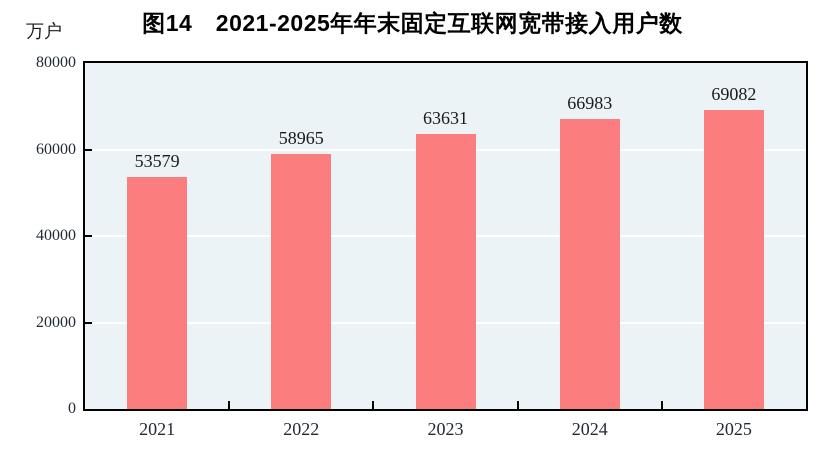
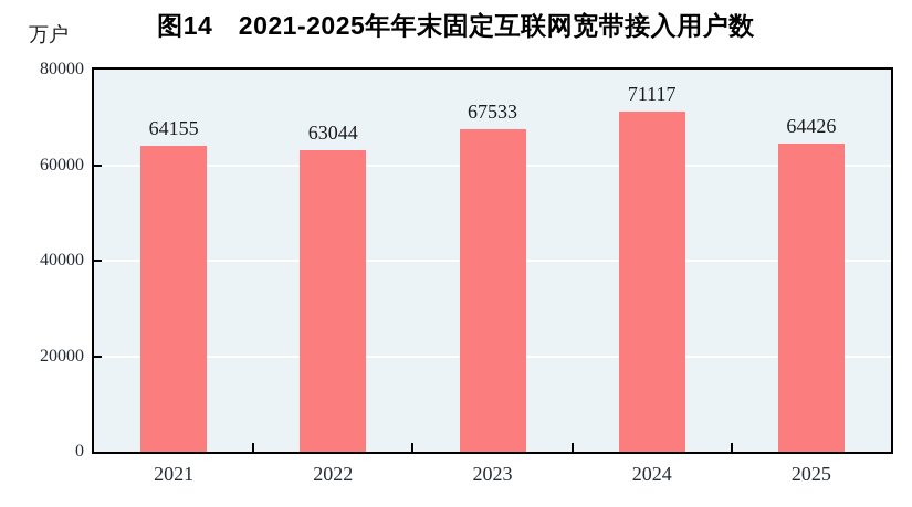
2021: 53579 -> 64155
2022: 58965 -> 63044
2023: 63631 -> 67533
2024: 66983 -> 71117
2025: 69082 -> 64426
